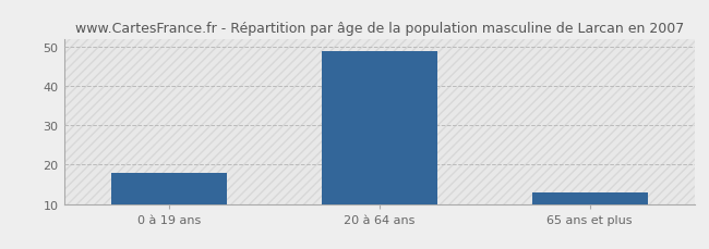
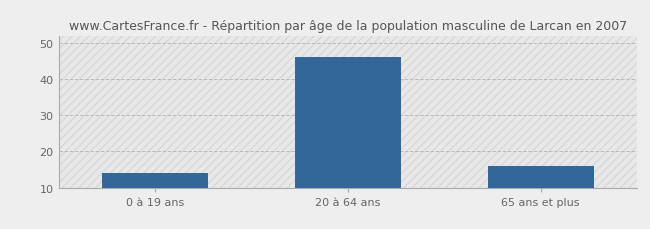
0 à 19 ans: 18 -> 14
20 à 64 ans: 49 -> 46
65 ans et plus: 13 -> 16
